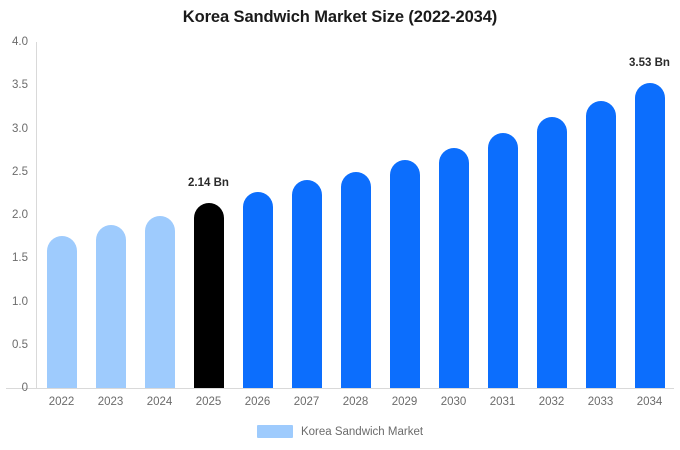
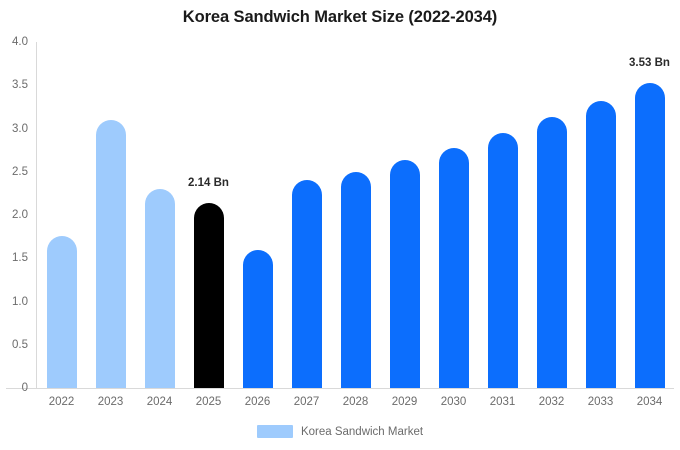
2023: 1.9 -> 3.1
2024: 2.0 -> 2.3
2026: 2.3 -> 1.6
